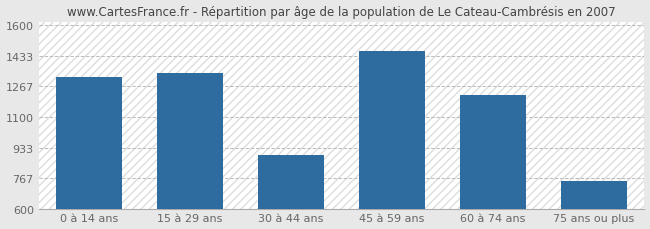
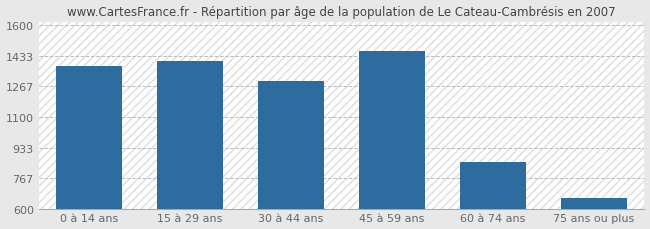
0 à 14 ans: 1320 -> 1380
15 à 29 ans: 1340 -> 1400
30 à 44 ans: 890 -> 1300
60 à 74 ans: 1220 -> 860
75 ans ou plus: 750 -> 660
